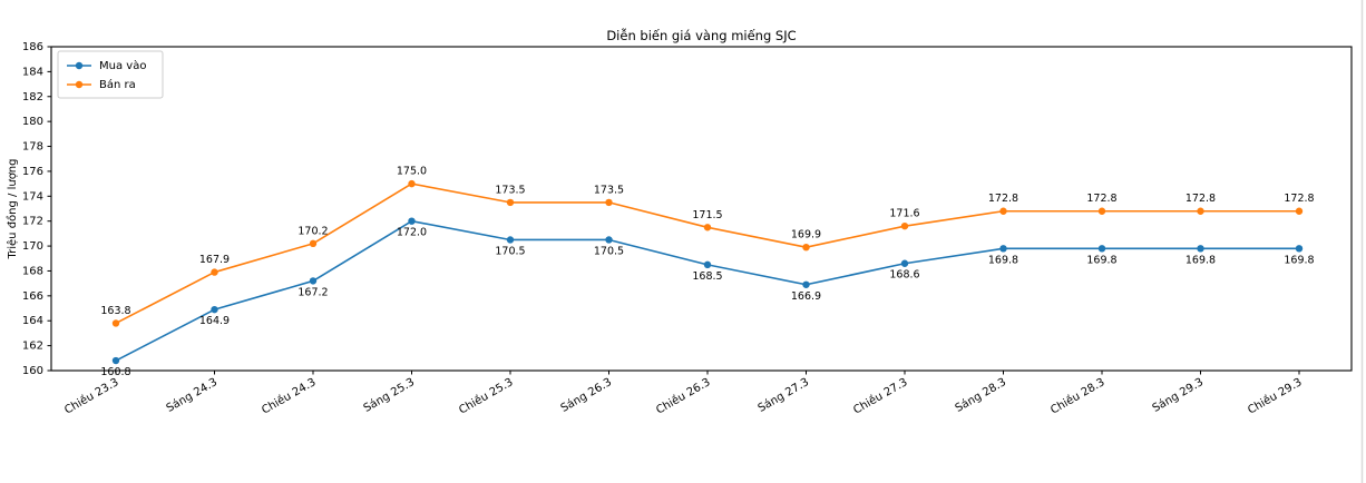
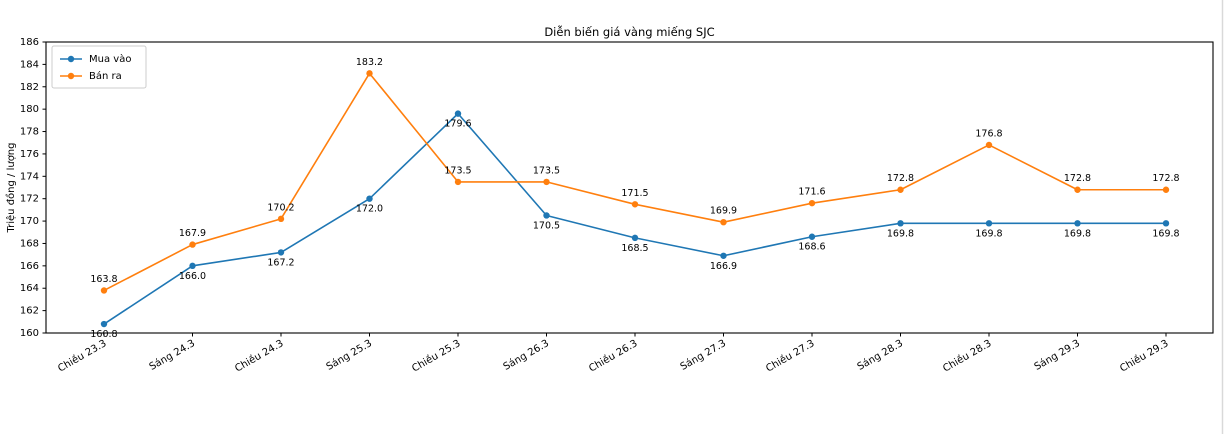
Mua vào/Sáng 24.3: 164.9 -> 166.0
Bán ra/Sáng 25.3: 175.0 -> 183.2
Mua vào/Chiều 25.3: 170.5 -> 179.6
Bán ra/Chiều 28.3: 172.8 -> 176.8
